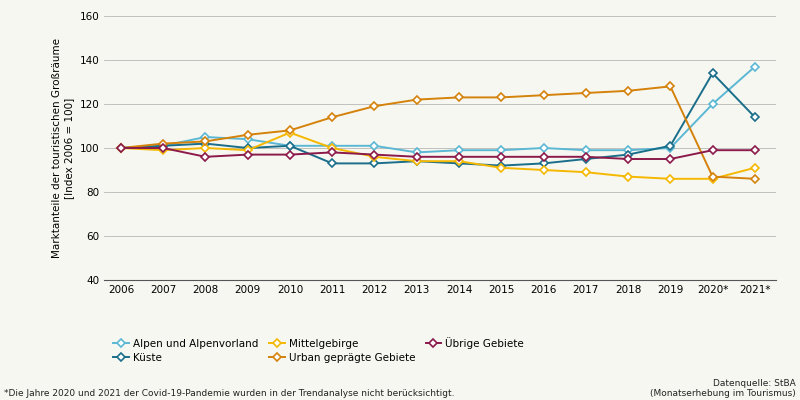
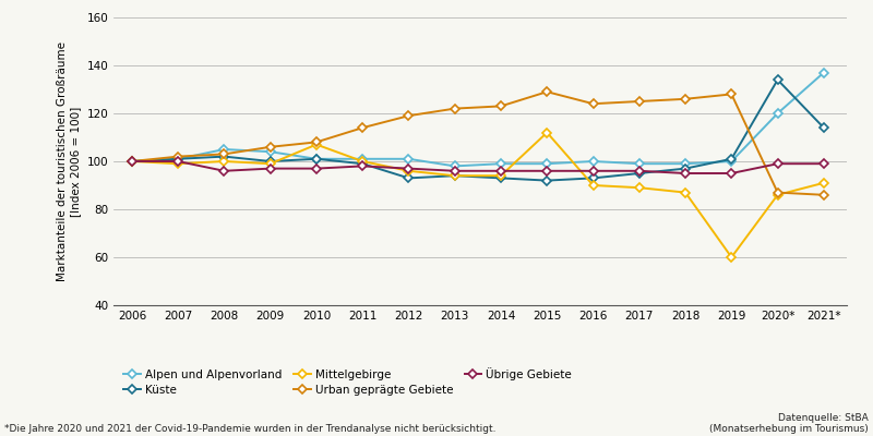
Küste/2011: 93 -> 99
Mittelgebirge/2015: 91 -> 112
Urban geprägte Gebiete/2015: 123 -> 129
Mittelgebirge/2019: 86 -> 60
